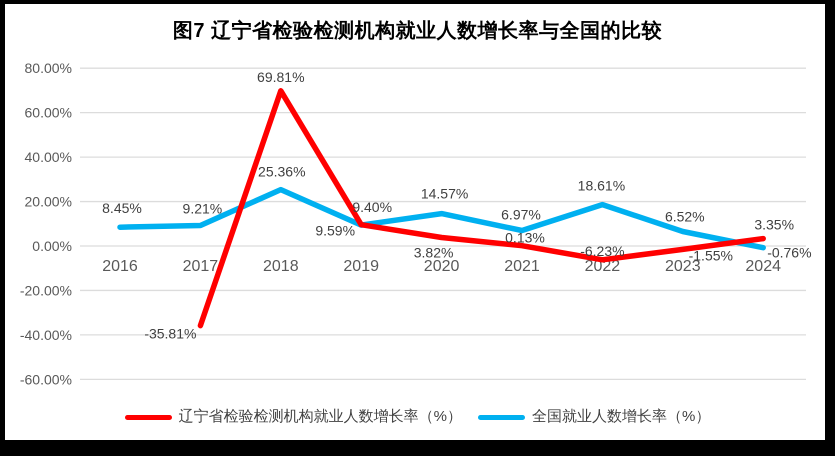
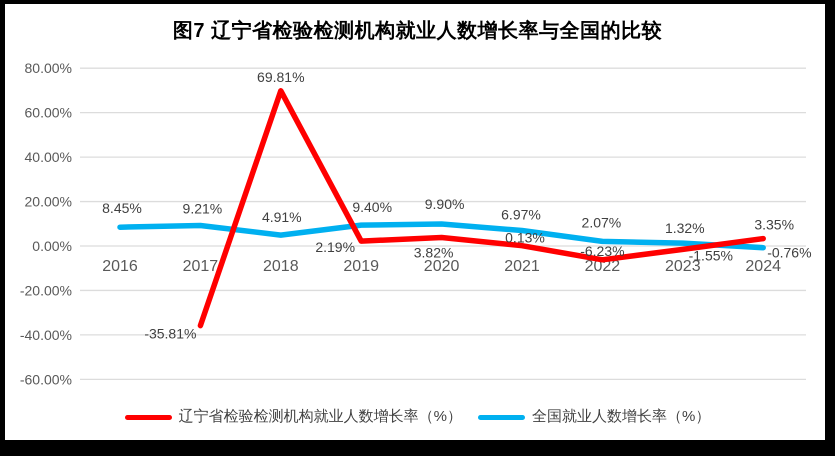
全国就业人数增长率（%）/2018: 25.36% -> 4.91%
辽宁省检验检测机构就业人数增长率（%）/2019: 9.59% -> 2.19%
全国就业人数增长率（%）/2020: 14.57% -> 9.90%
全国就业人数增长率（%）/2022: 18.61% -> 2.07%
全国就业人数增长率（%）/2023: 6.52% -> 1.32%
